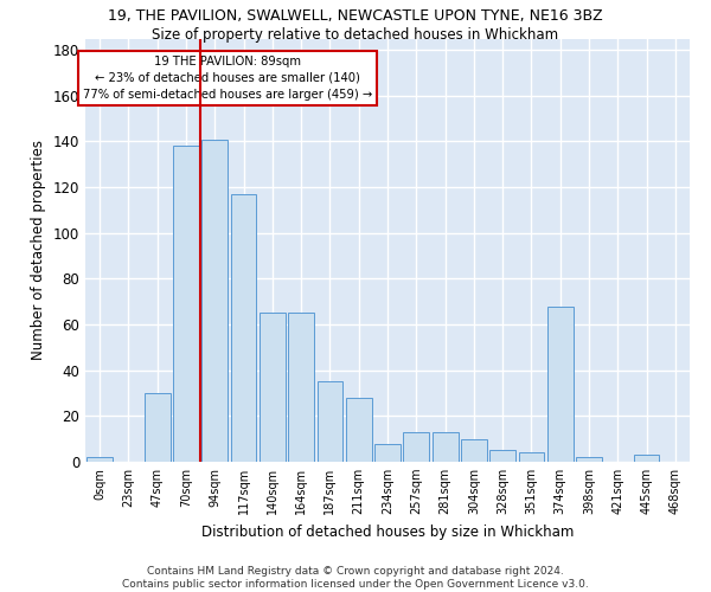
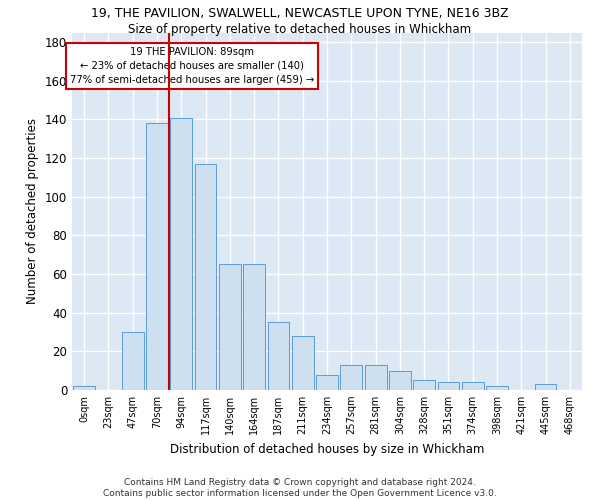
374sqm: 68 -> 4
